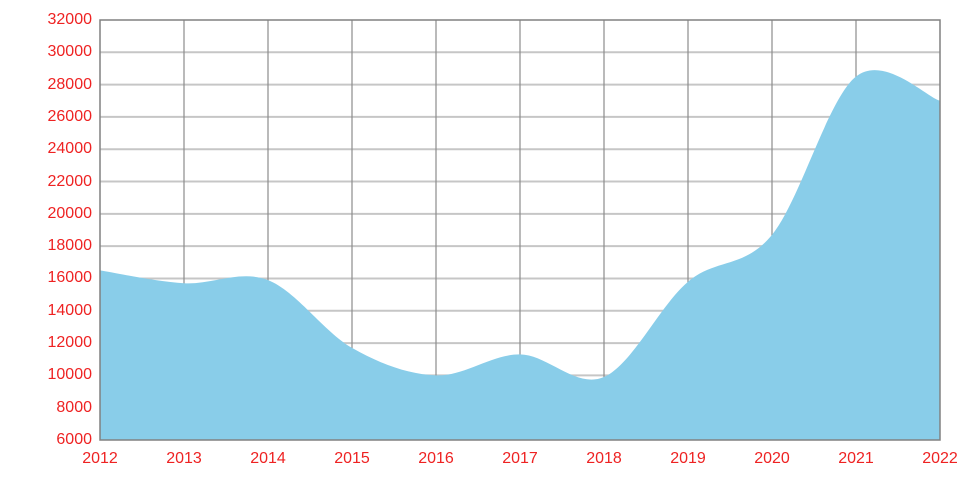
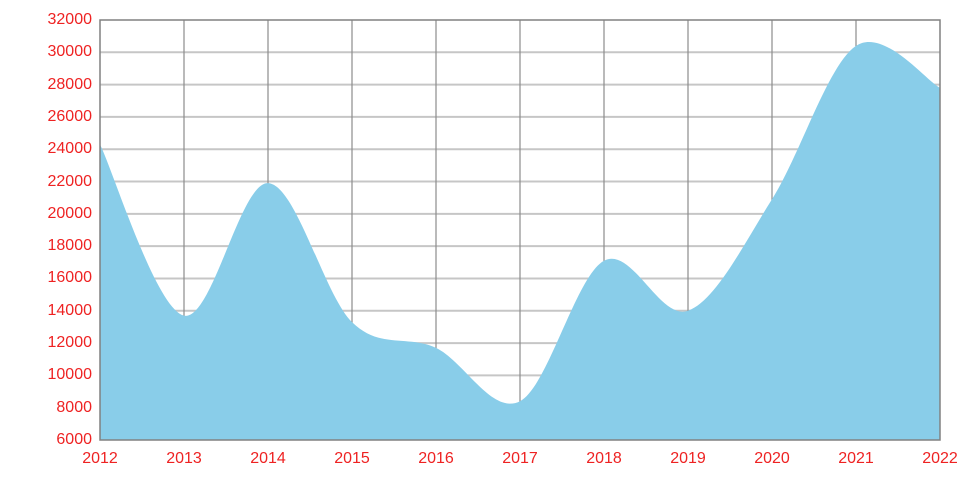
2012: 16500 -> 24300
2013: 15700 -> 13700
2014: 15900 -> 21900
2015: 11700 -> 13300
2016: 10000 -> 11700
2017: 11300 -> 8400
2018: 9900 -> 17100
2019: 15800 -> 14000
2020: 18700 -> 20900
2021: 28500 -> 30400
2022: 27000 -> 27800
